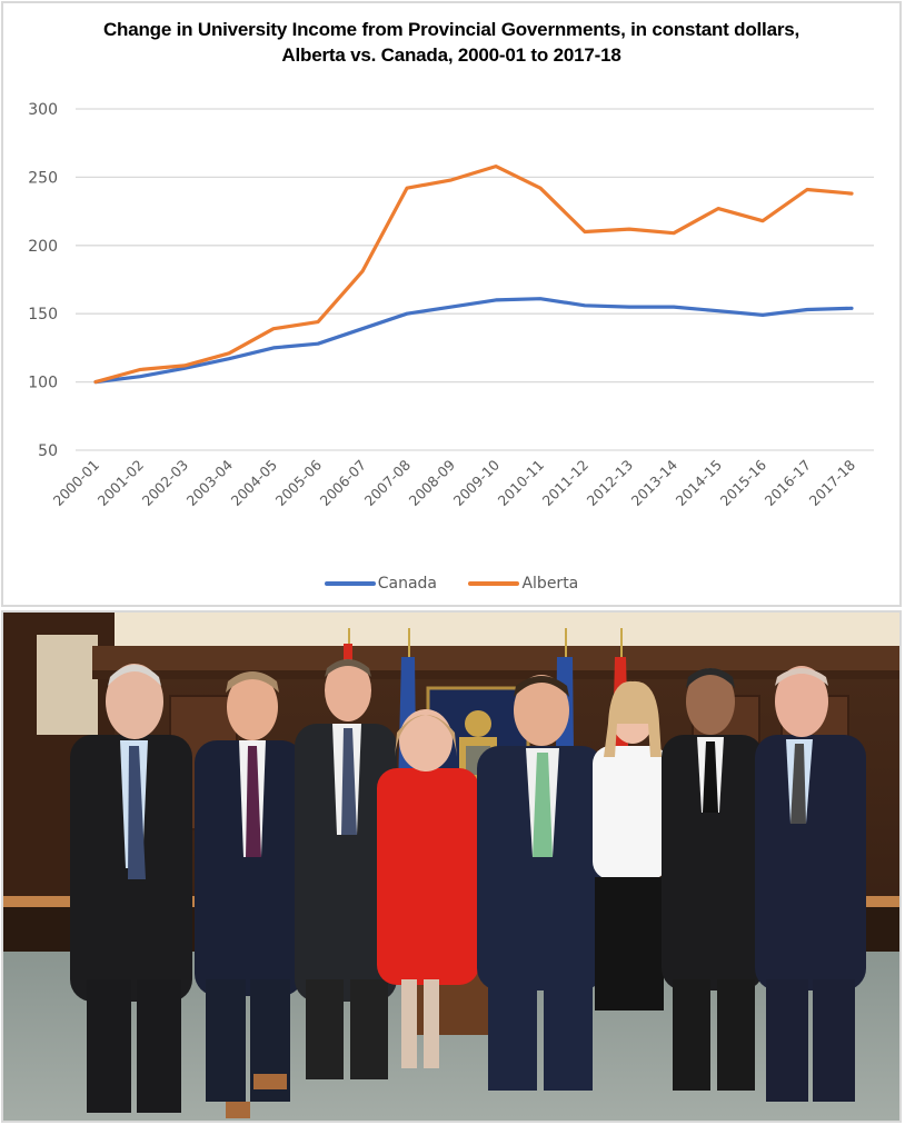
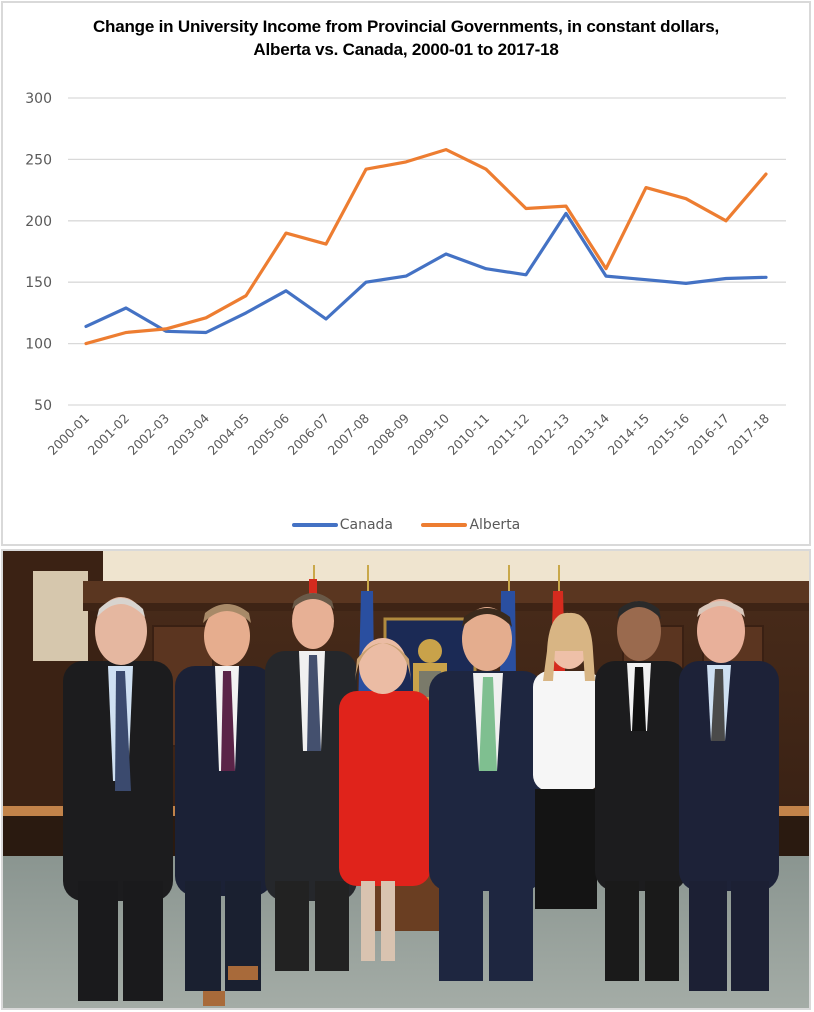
Canada/2000-01: 100 -> 114
Canada/2001-02: 104 -> 129
Canada/2003-04: 117 -> 109
Canada/2005-06: 128 -> 143
Alberta/2005-06: 144 -> 190
Canada/2006-07: 139 -> 120
Canada/2009-10: 160 -> 173
Canada/2012-13: 155 -> 206
Alberta/2013-14: 209 -> 161
Alberta/2016-17: 241 -> 200
